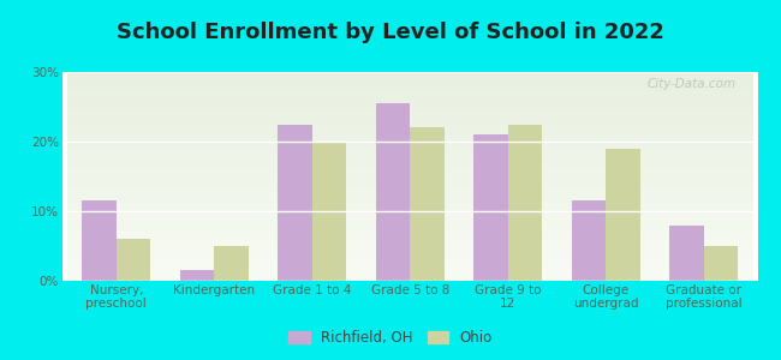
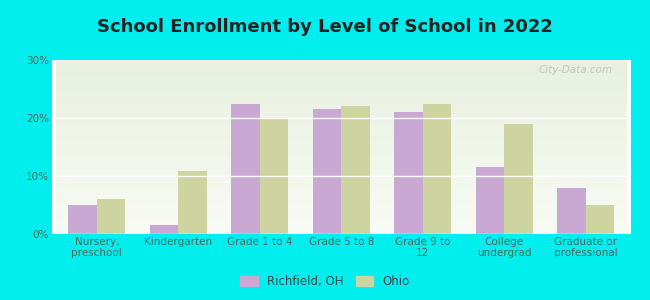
Richfield, OH/Nursery, preschool: 11.5% -> 5.0%
Ohio/Kindergarten: 5.0% -> 10.8%
Richfield, OH/Grade 5 to 8: 25.5% -> 21.6%
